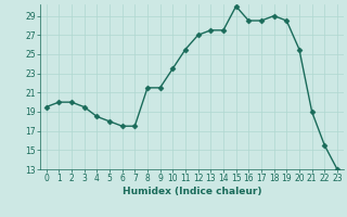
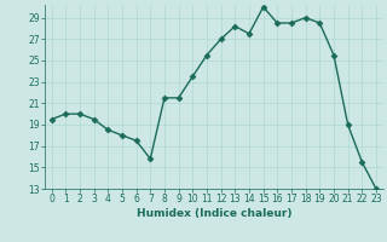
7: 17.5 -> 15.8
13: 27.5 -> 28.2
